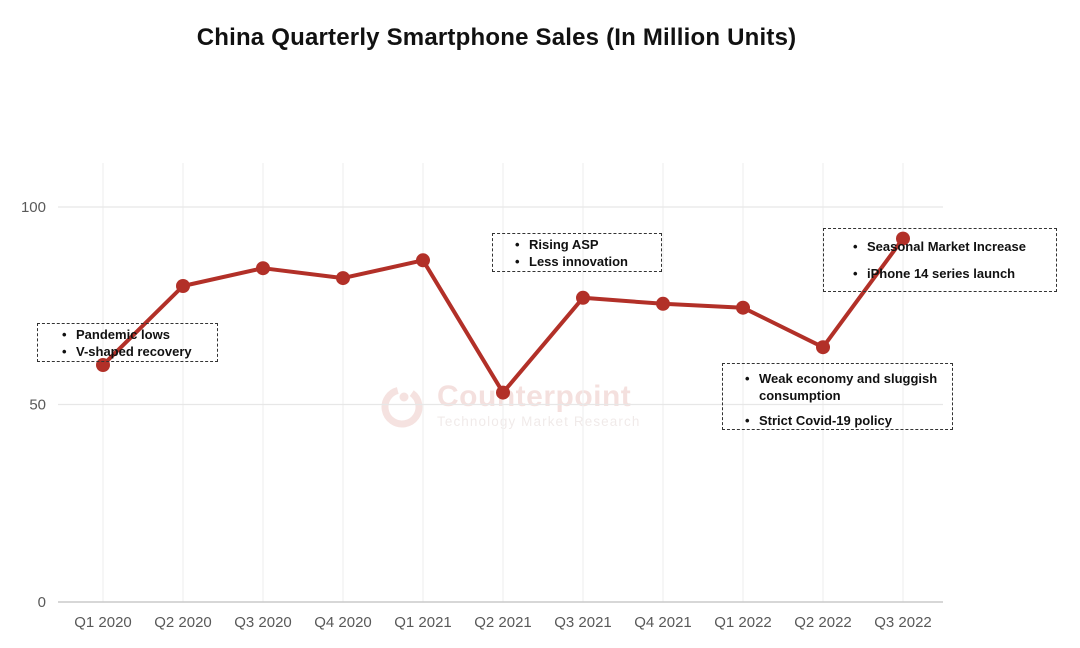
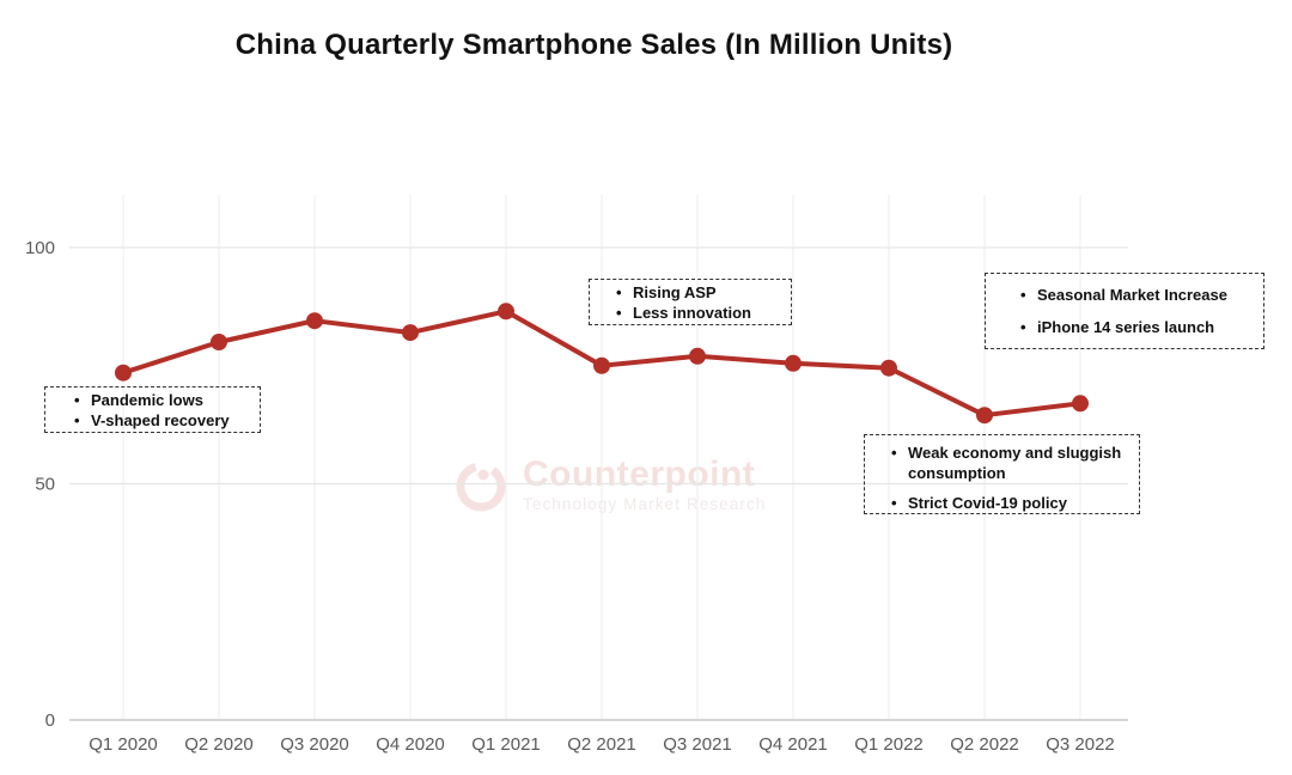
Q1 2020: 60 -> 74
Q2 2021: 53 -> 75
Q3 2022: 92 -> 67
